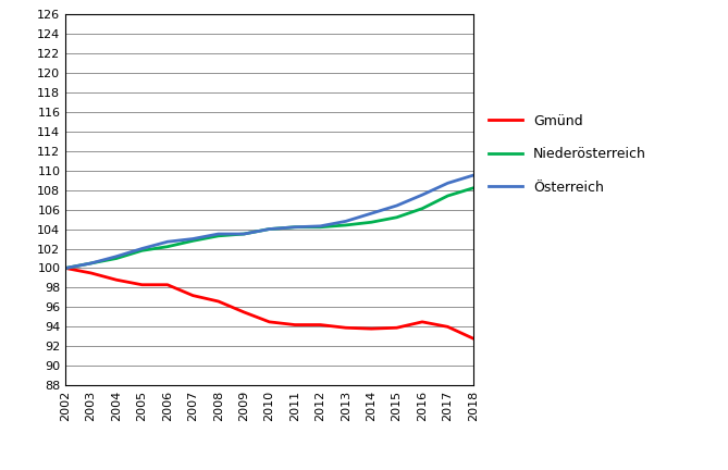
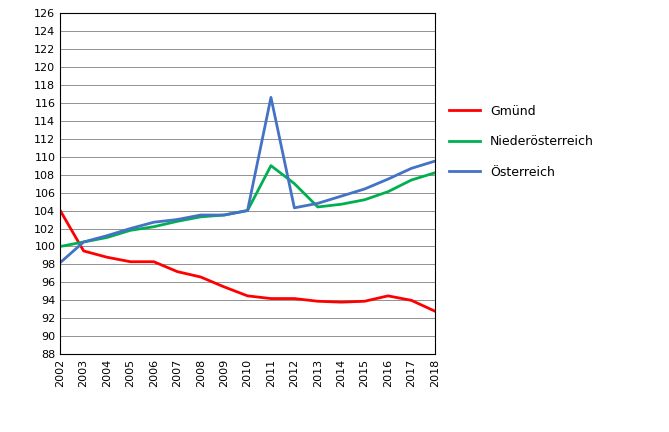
Gmünd/2002: 100.0 -> 104.0
Österreich/2002: 100.0 -> 98.2
Niederösterreich/2011: 104.2 -> 109.0
Österreich/2011: 104.2 -> 116.6
Niederösterreich/2012: 104.2 -> 107.0
